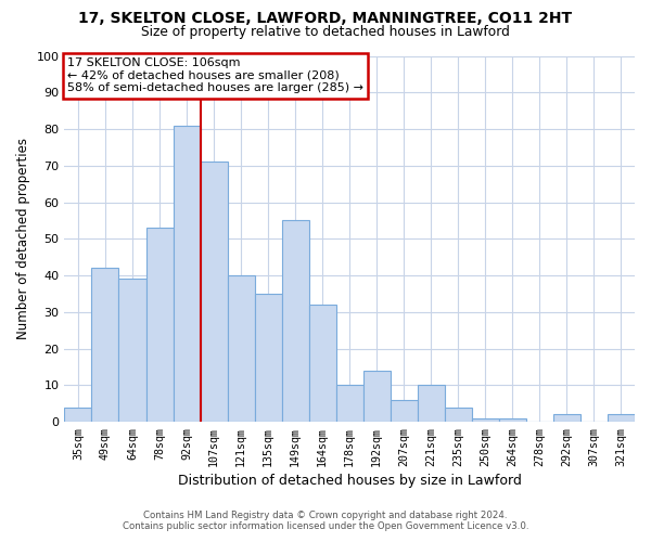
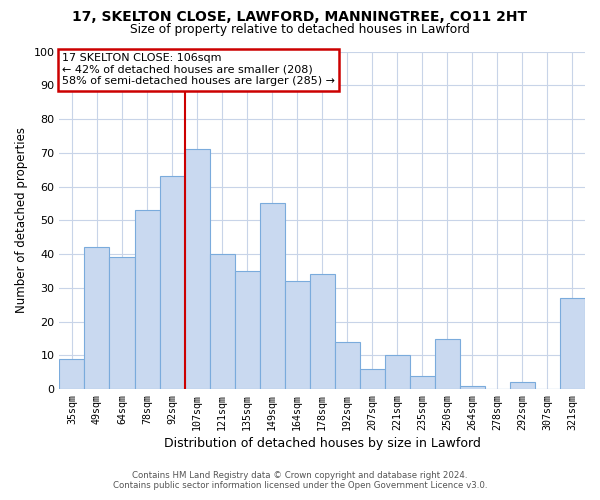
35sqm: 4 -> 9
92sqm: 81 -> 63
178sqm: 10 -> 34
250sqm: 1 -> 15
321sqm: 2 -> 27
